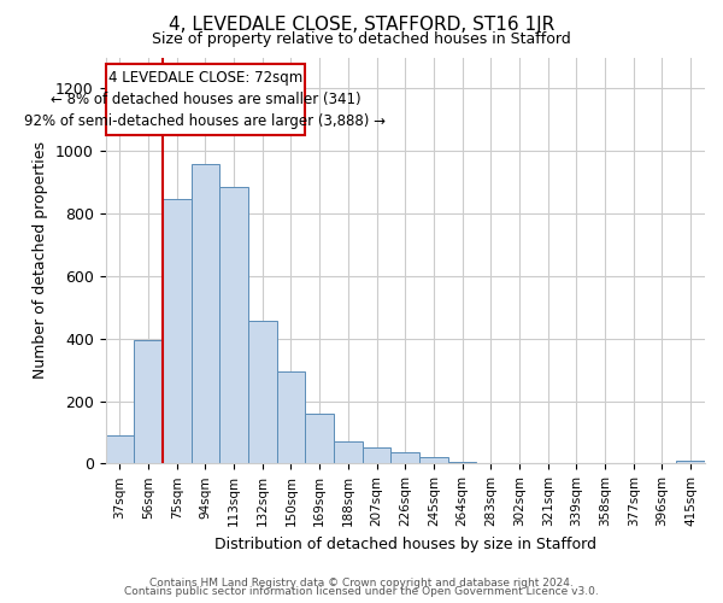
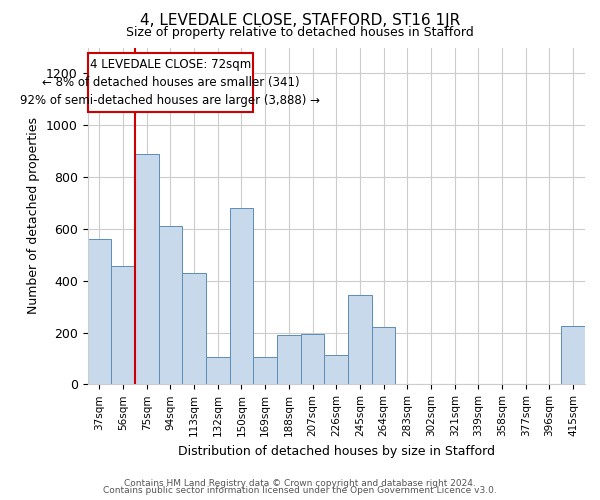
37sqm: 90 -> 560
56sqm: 395 -> 455
75sqm: 845 -> 890
94sqm: 960 -> 610
113sqm: 885 -> 430
132sqm: 455 -> 105
150sqm: 295 -> 680
169sqm: 160 -> 105
188sqm: 70 -> 190
207sqm: 50 -> 195
226sqm: 35 -> 115
245sqm: 20 -> 345
264sqm: 5 -> 220
415sqm: 10 -> 225
